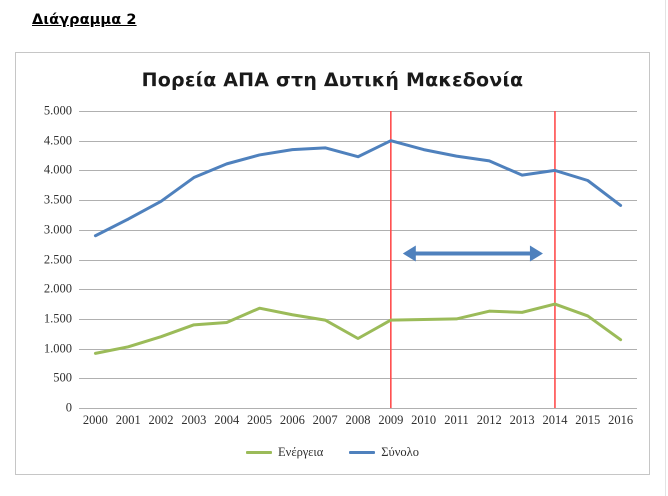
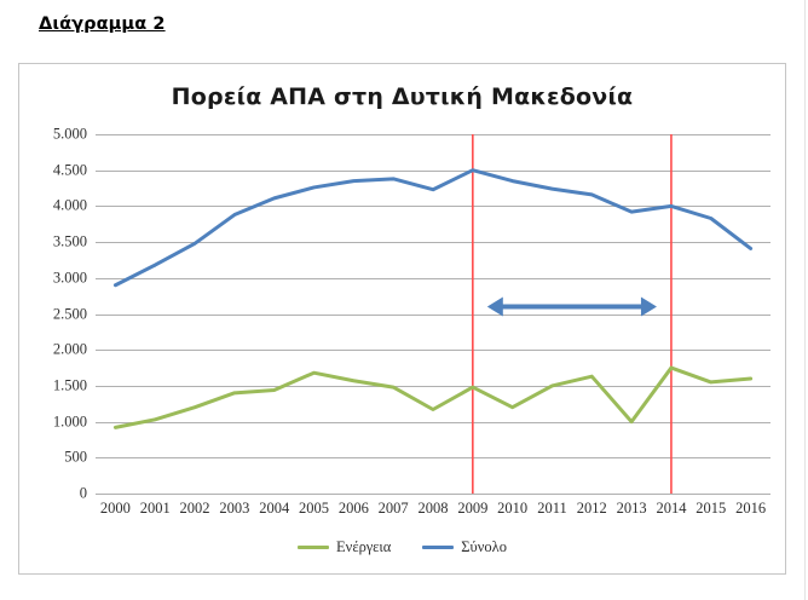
Ενέργεια/2010: 1500 -> 1200
Ενέργεια/2013: 1600 -> 1000
Ενέργεια/2016: 1200 -> 1600
